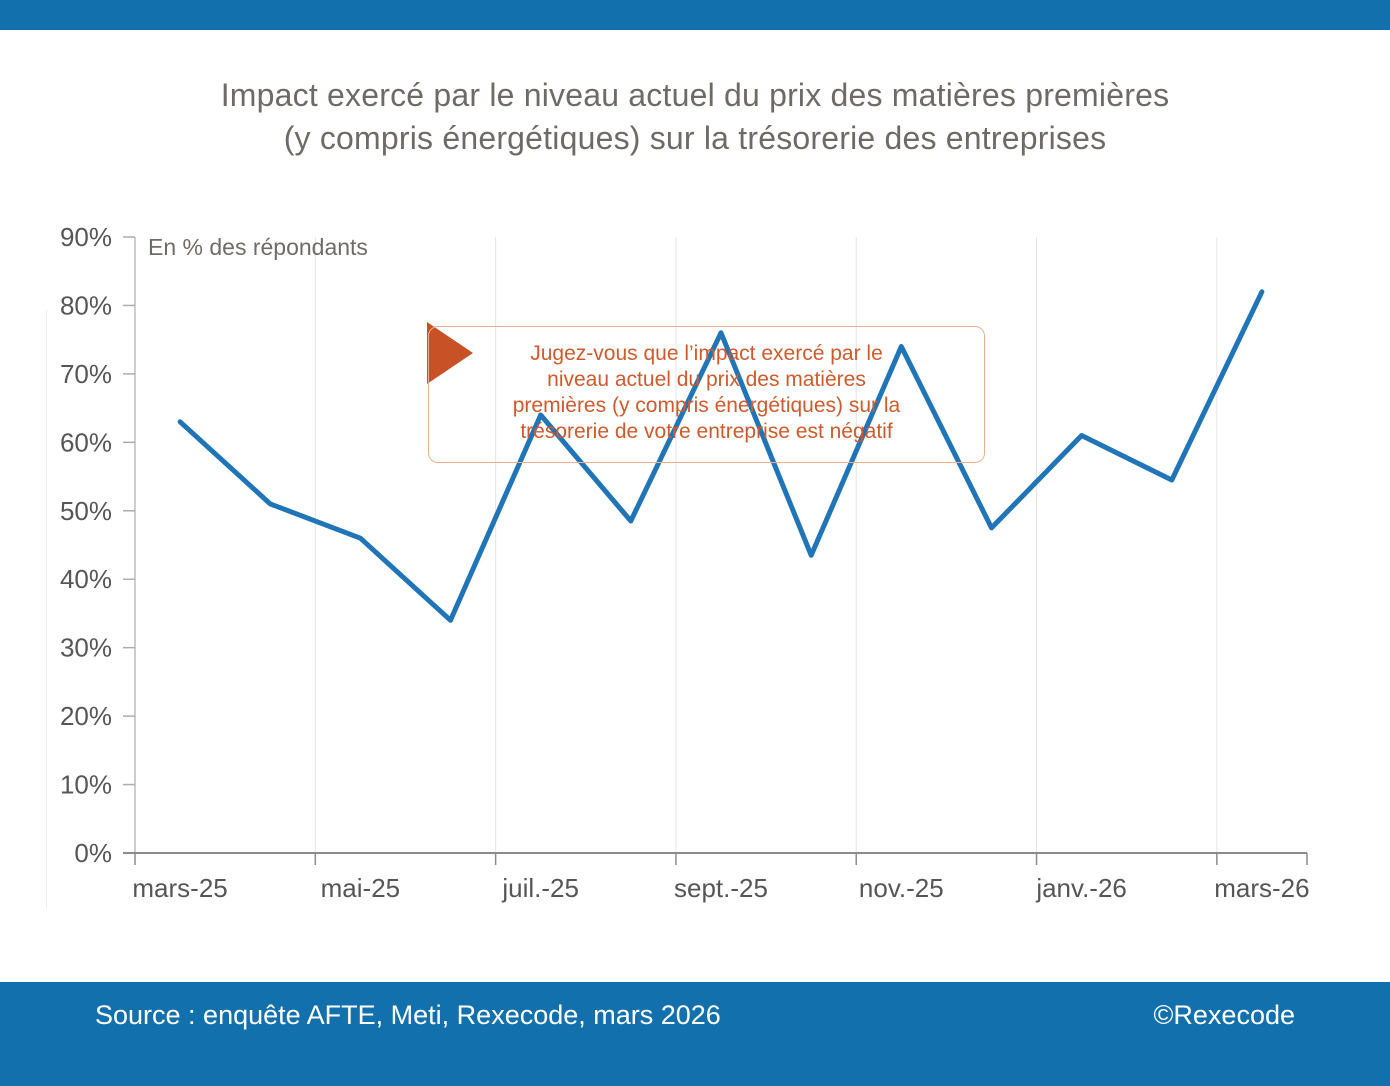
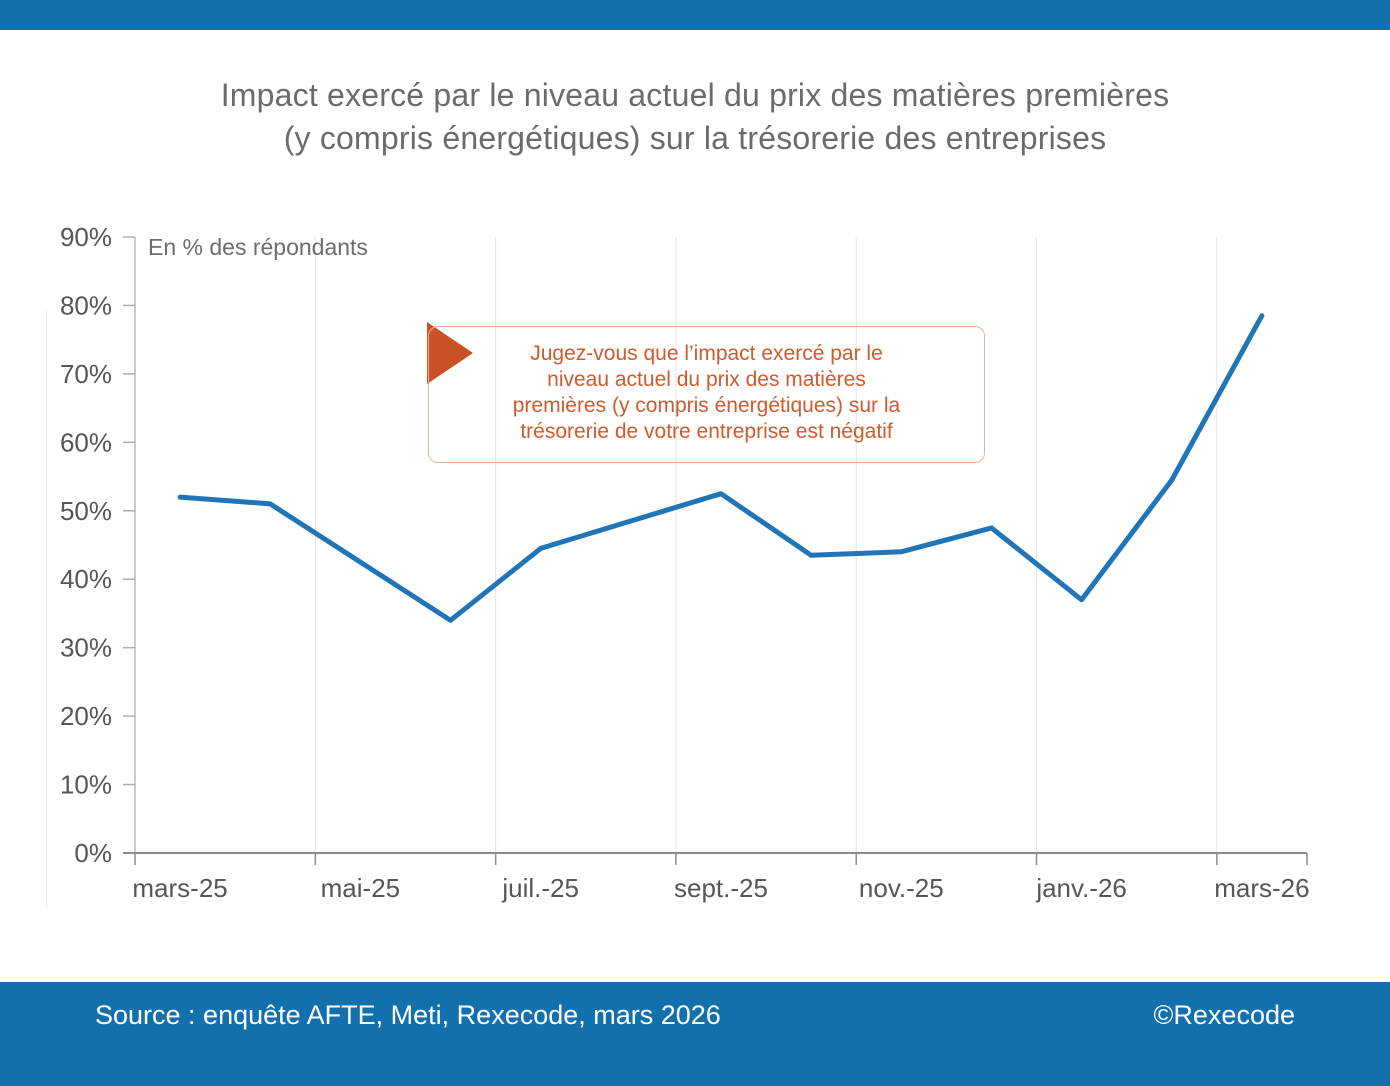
mars-25: 63% -> 52%
mai-25: 46% -> 42%
juil.-25: 64% -> 44%
sept.-25: 76% -> 52%
nov.-25: 74% -> 44%
janv.-26: 61% -> 37%
mars-26: 82% -> 78%
